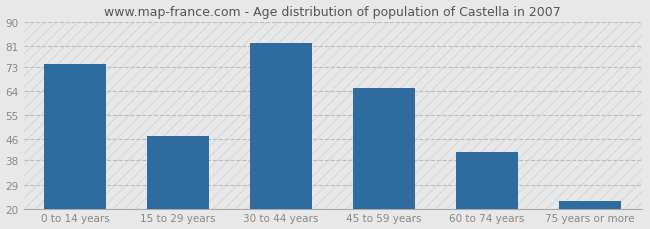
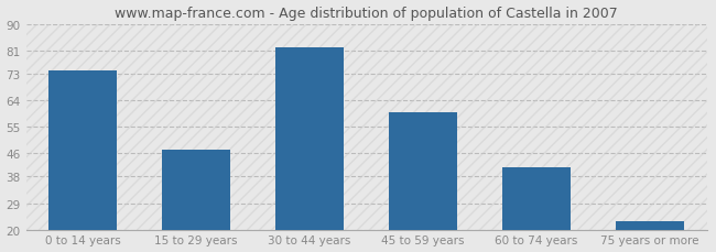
45 to 59 years: 65 -> 60
